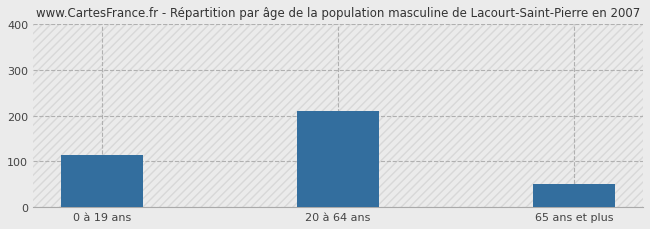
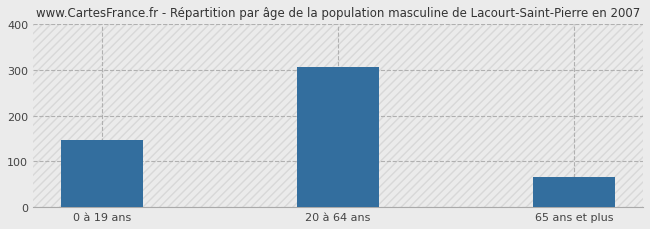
0 à 19 ans: 115 -> 148
20 à 64 ans: 210 -> 306
65 ans et plus: 50 -> 65
